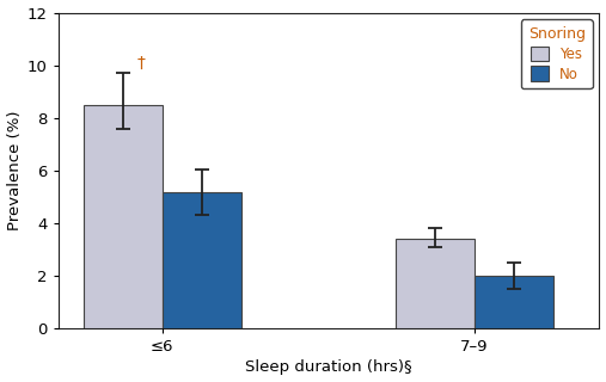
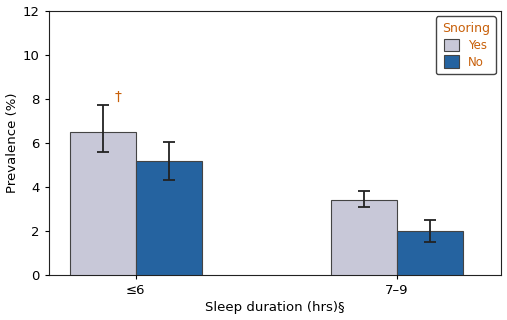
Yes/≤6: 8.5 -> 6.5
